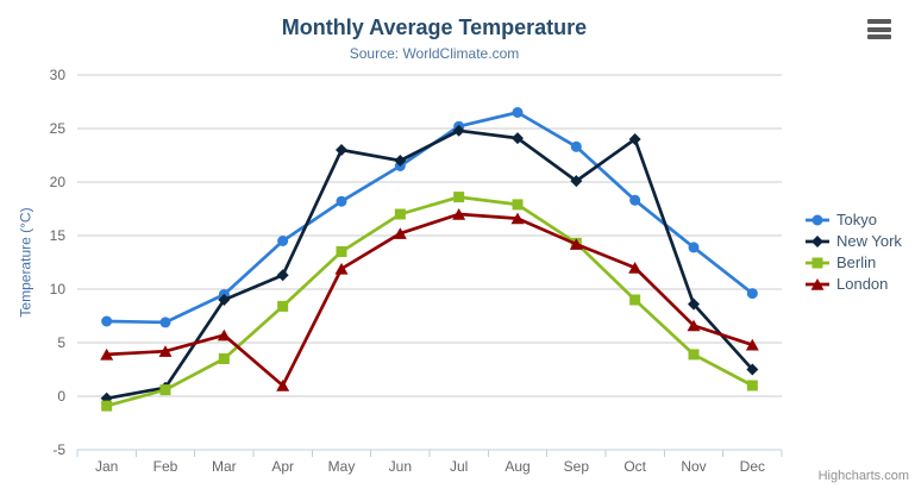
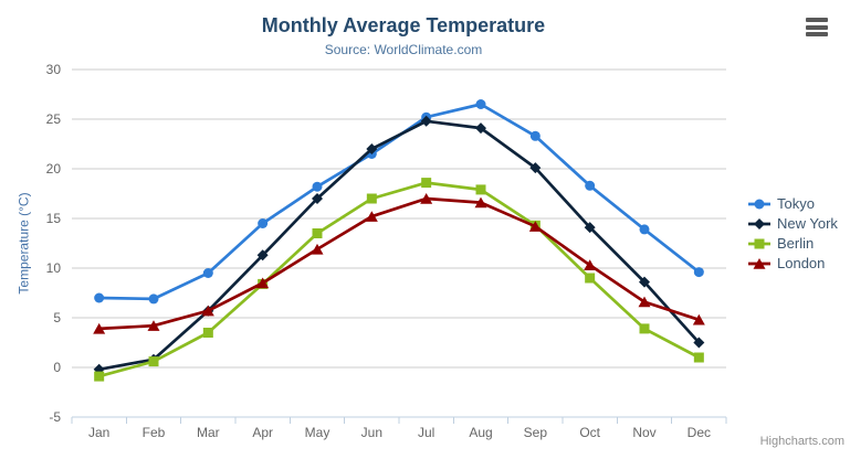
New York/Mar: 9 -> 6
London/Apr: 1 -> 8
New York/May: 23 -> 17
New York/Oct: 24 -> 14
London/Oct: 12 -> 10
